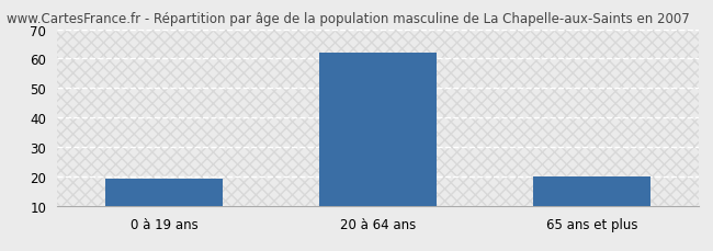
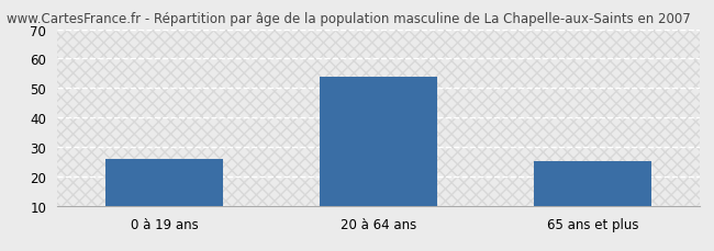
0 à 19 ans: 19 -> 26
20 à 64 ans: 62 -> 54
65 ans et plus: 20 -> 25
